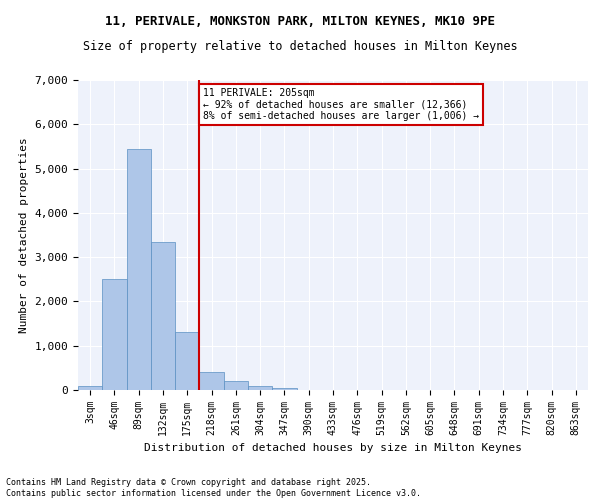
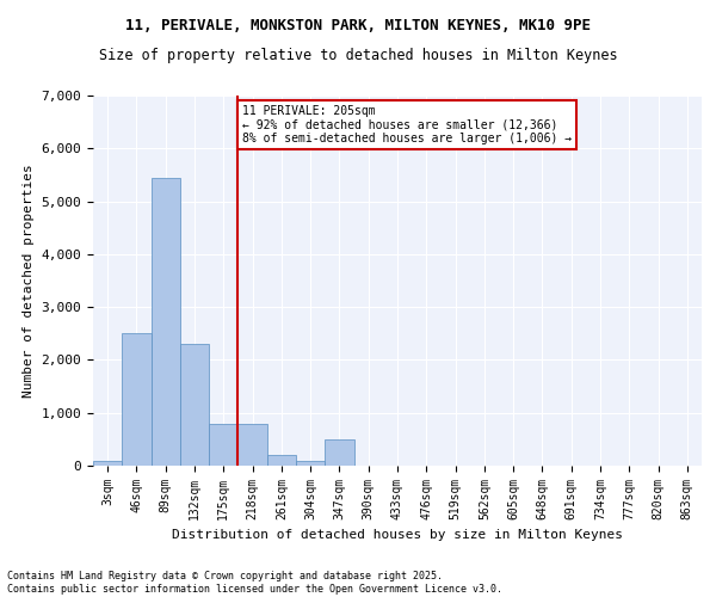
132sqm: 3,350 -> 2,300
175sqm: 1,300 -> 800
218sqm: 400 -> 800
347sqm: 40 -> 500
